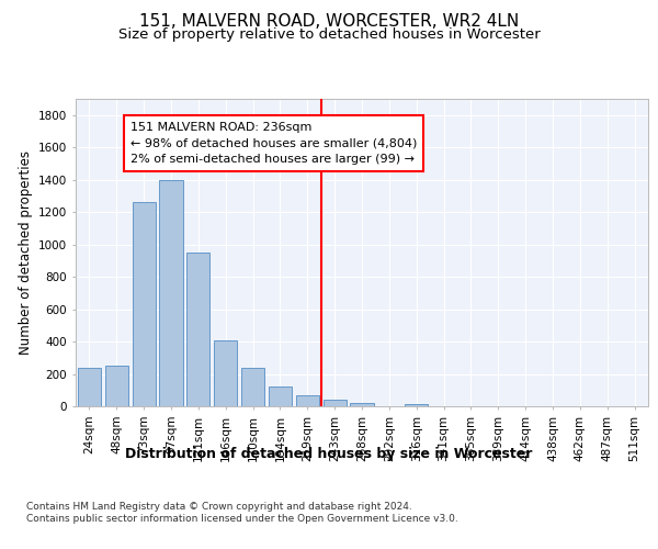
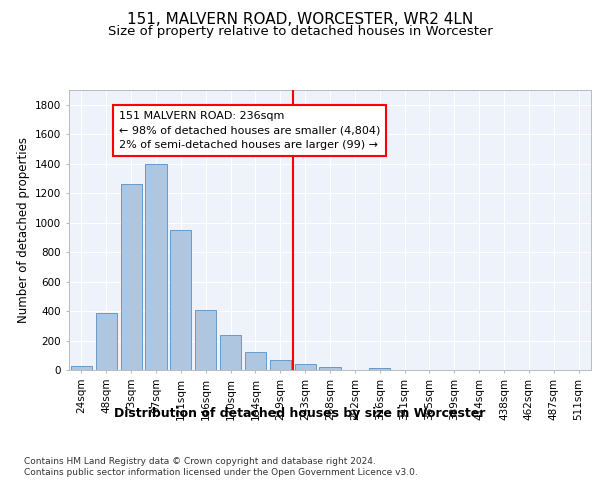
24sqm: 240 -> 20
48sqm: 250 -> 390
